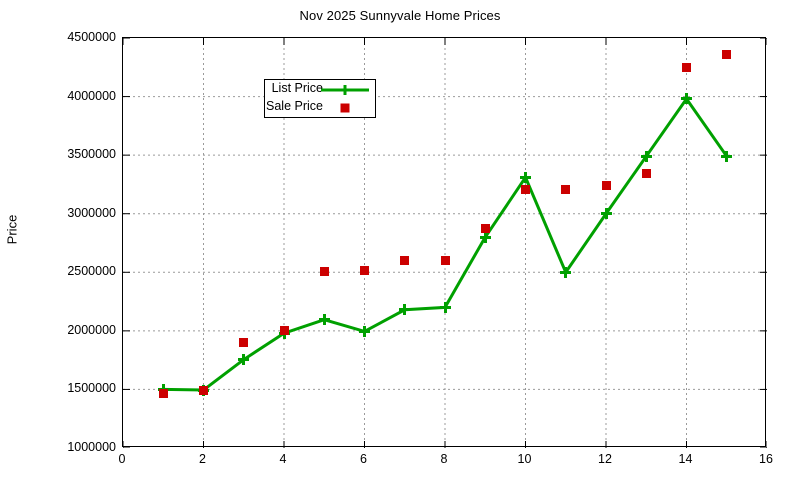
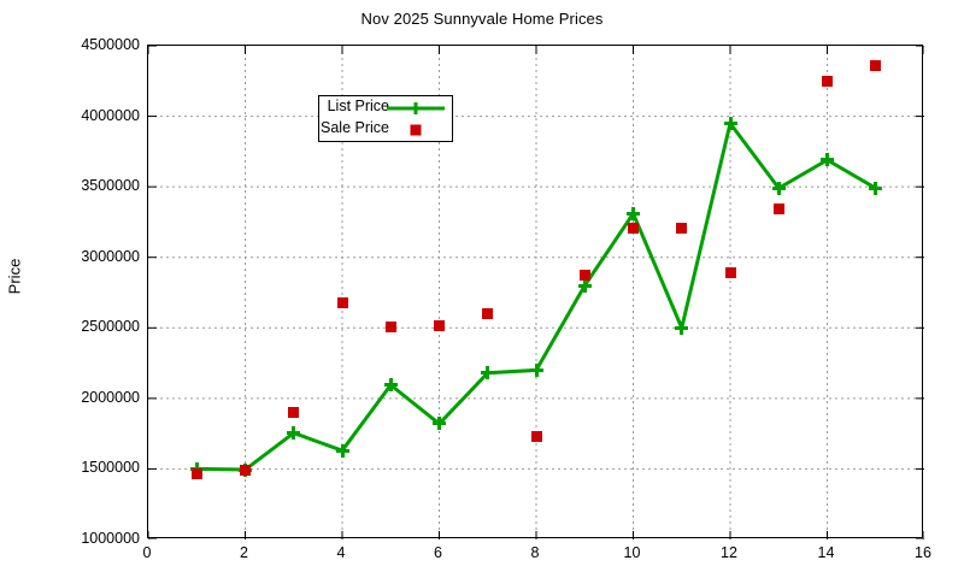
List Price/4: 1980000 -> 1630000
Sale Price/4: 2000000 -> 2680000
List Price/6: 2000000 -> 1820000
Sale Price/8: 2600000 -> 1730000
List Price/12: 3000000 -> 3950000
Sale Price/12: 3240000 -> 2890000
List Price/14: 3980000 -> 3690000
